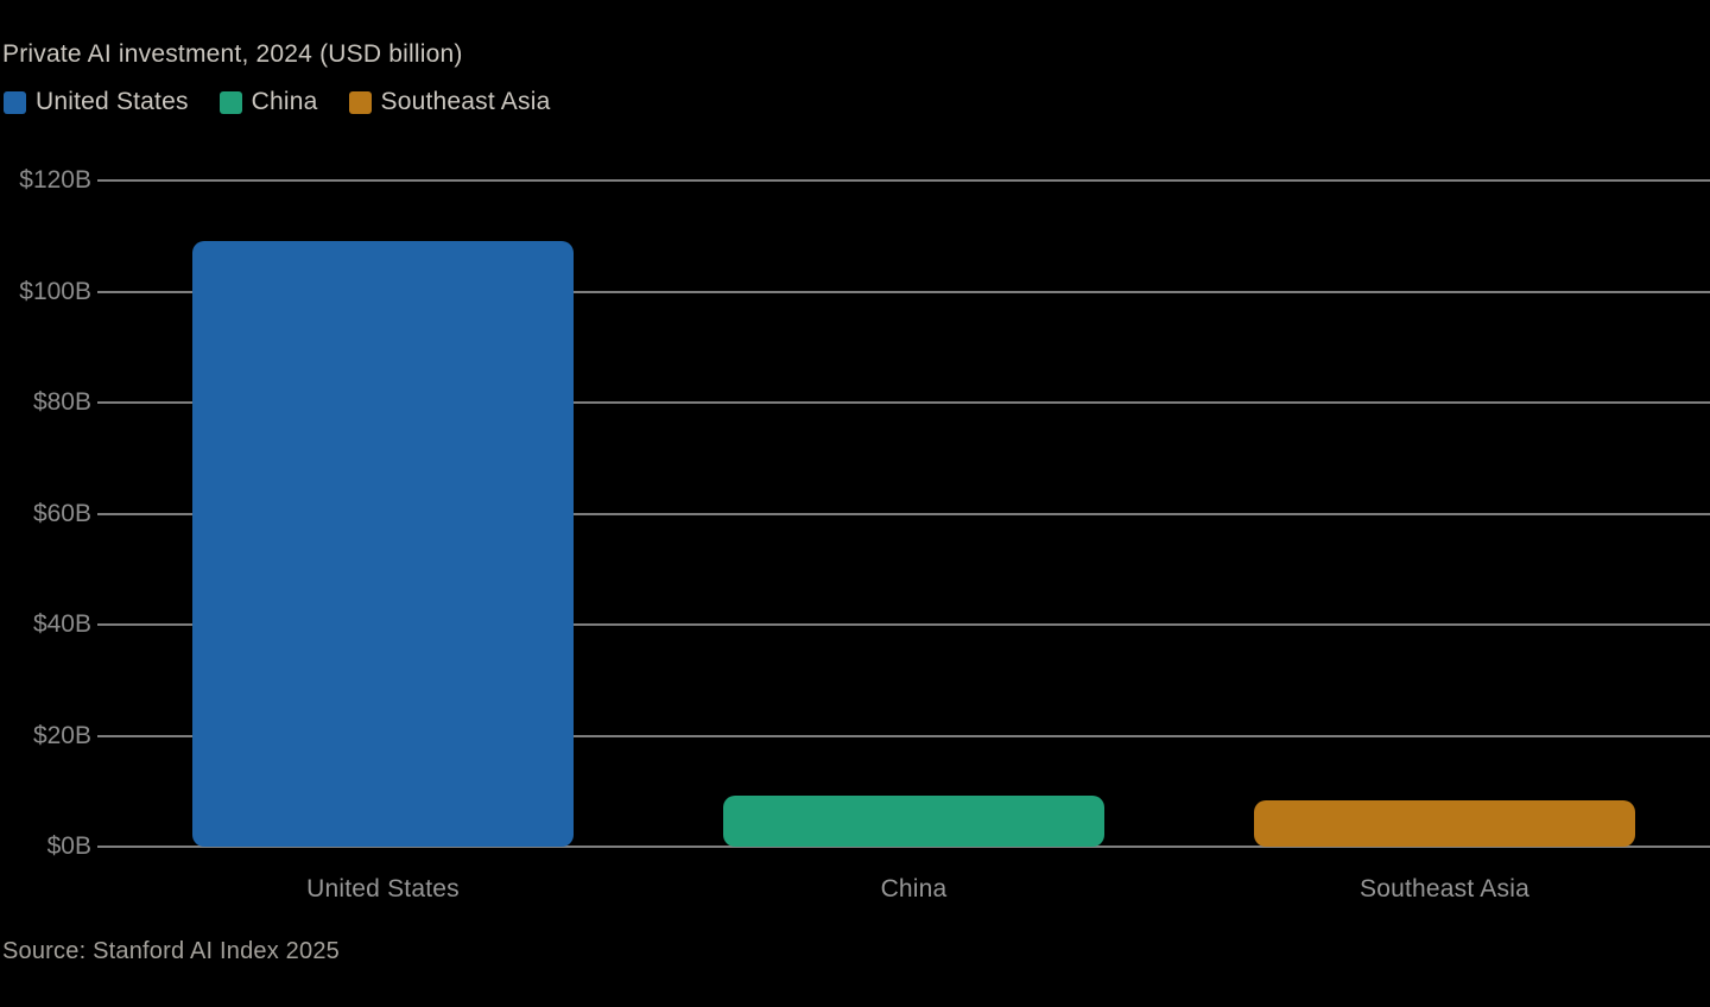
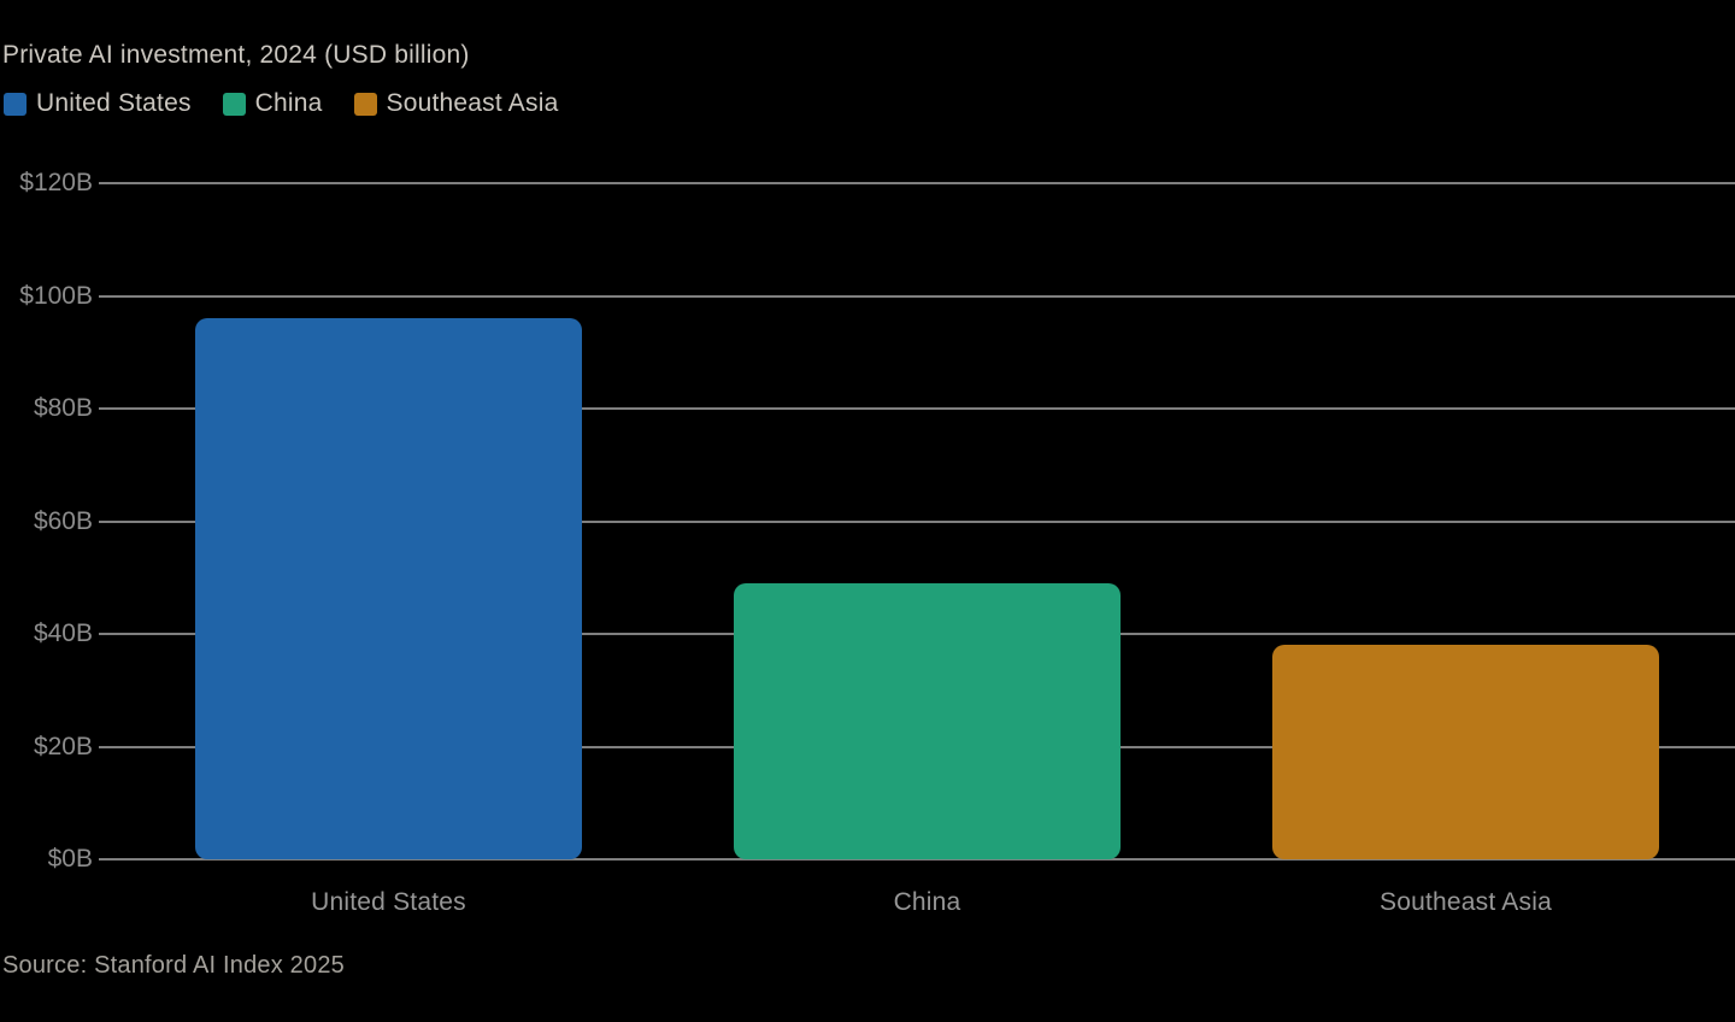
United States: $109B -> $96B
China: $9B -> $49B
Southeast Asia: $8B -> $38B
